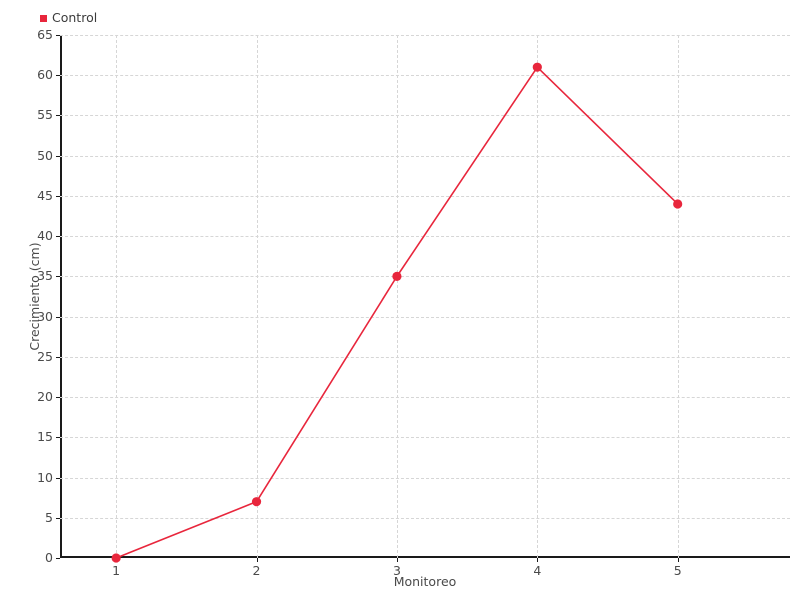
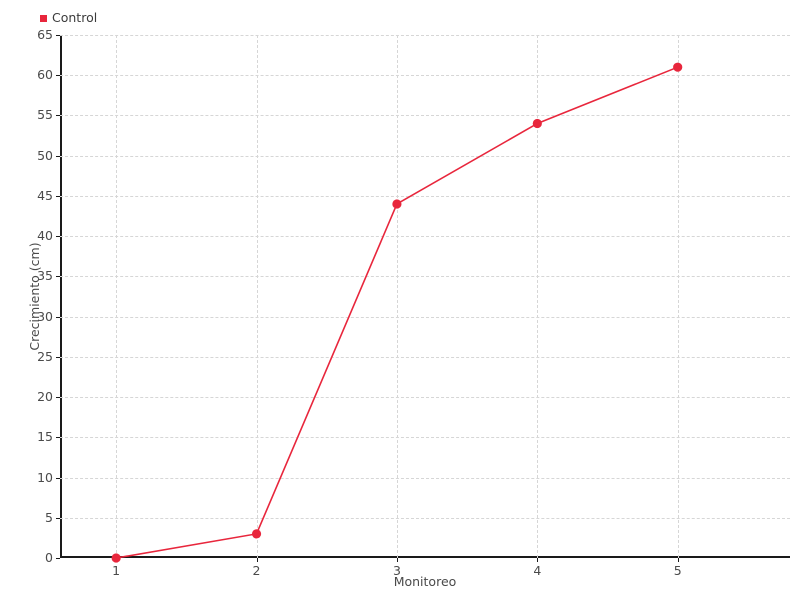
2: 7 -> 3
3: 35 -> 44
4: 61 -> 54
5: 44 -> 61
